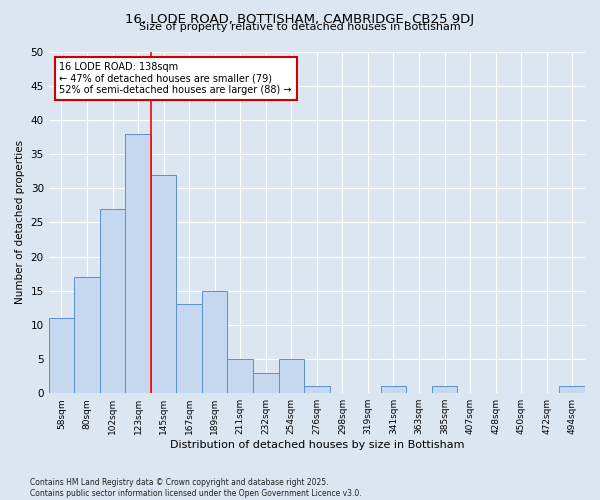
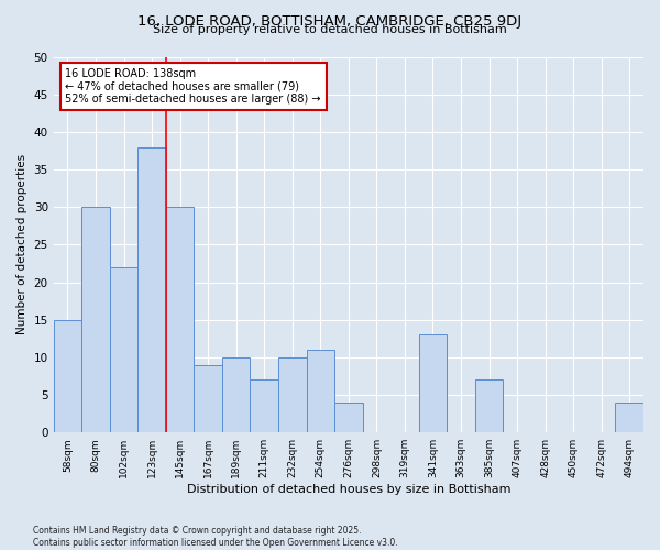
58sqm: 11 -> 15
80sqm: 17 -> 30
102sqm: 27 -> 22
145sqm: 32 -> 30
167sqm: 13 -> 9
189sqm: 15 -> 10
211sqm: 5 -> 7
232sqm: 3 -> 10
254sqm: 5 -> 11
276sqm: 1 -> 4
341sqm: 1 -> 13
385sqm: 1 -> 7
494sqm: 1 -> 4
